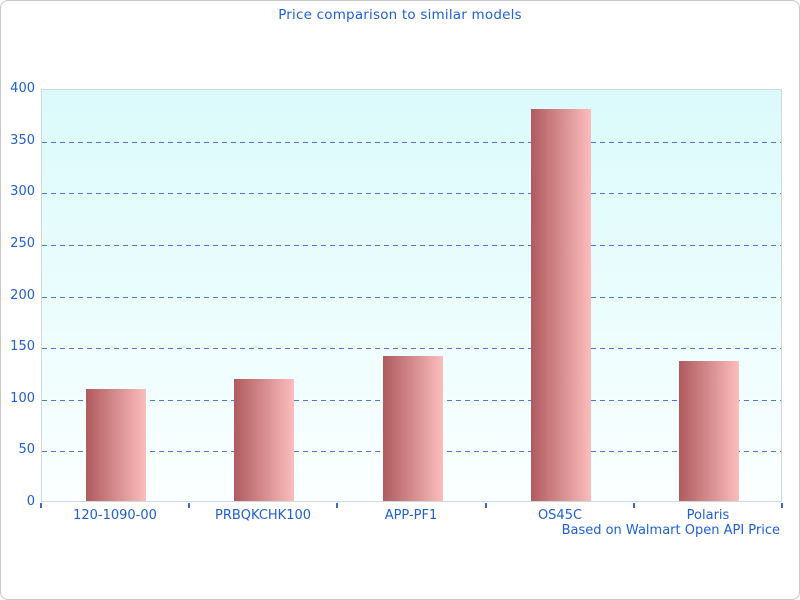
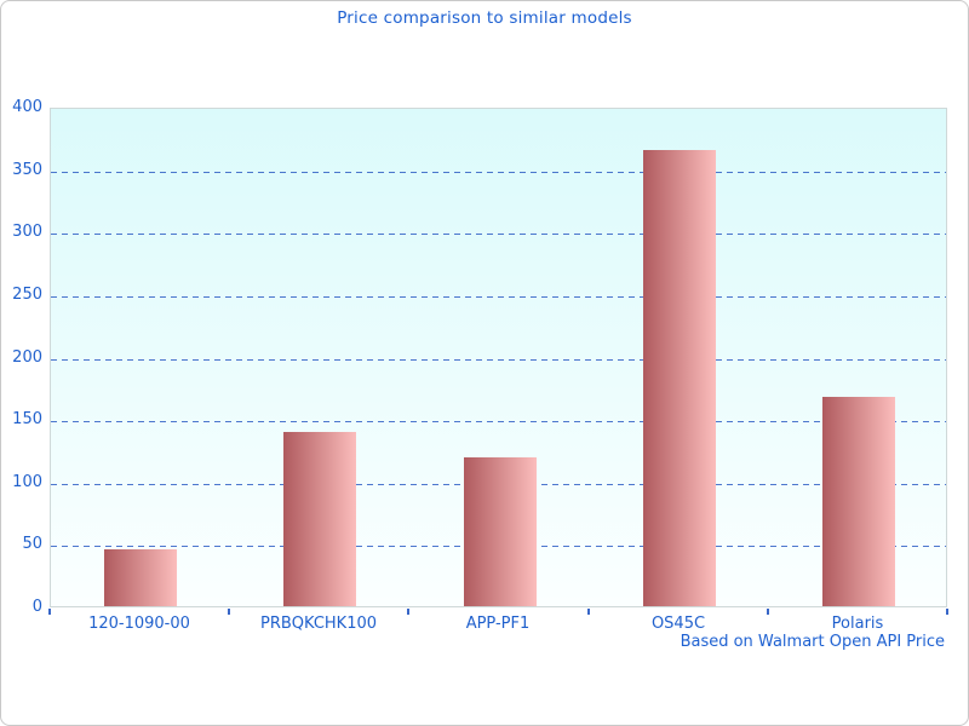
120-1090-00: 108 -> 46
PRBQKCHK100: 118 -> 139
APP-PF1: 140 -> 119
OS45C: 380 -> 365
Polaris: 136 -> 168
